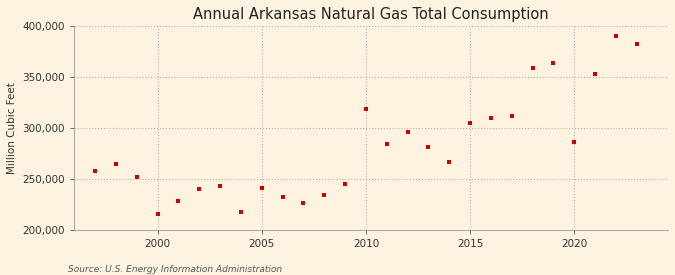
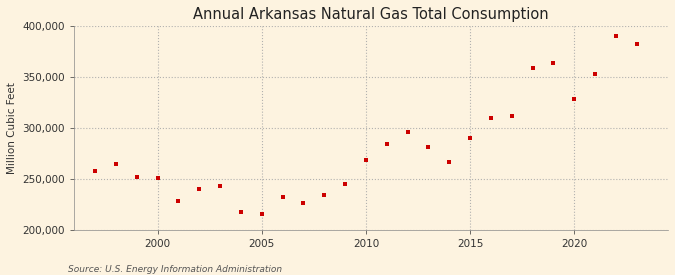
2000: 215,000 -> 251,000
2005: 241,000 -> 215,000
2010: 318,000 -> 268,000
2015: 305,000 -> 290,000
2020: 286,000 -> 328,000
